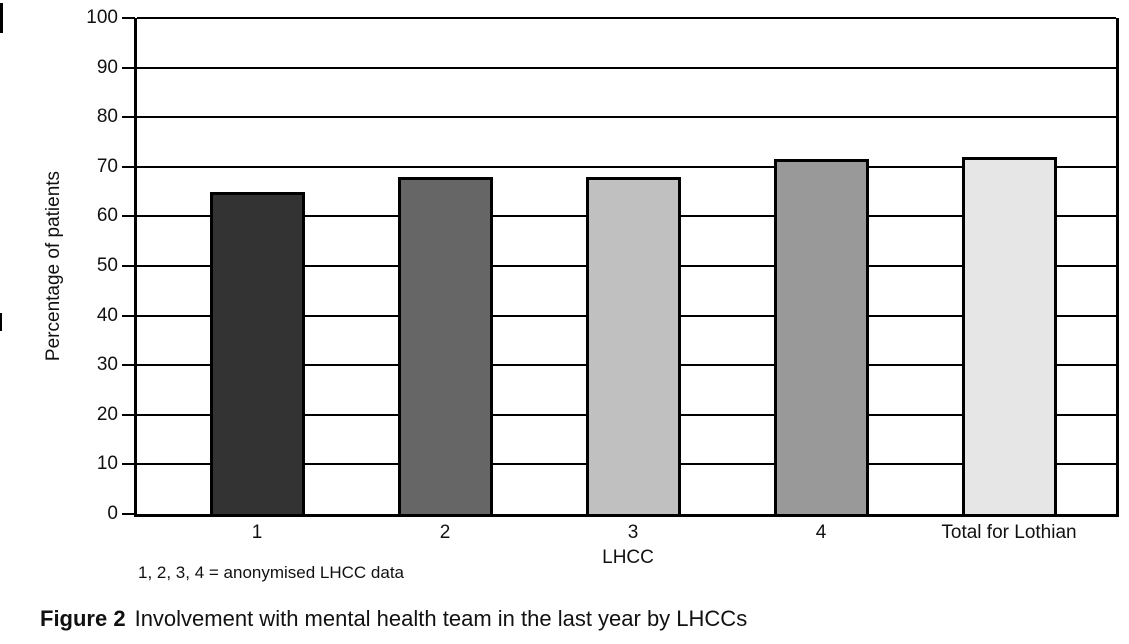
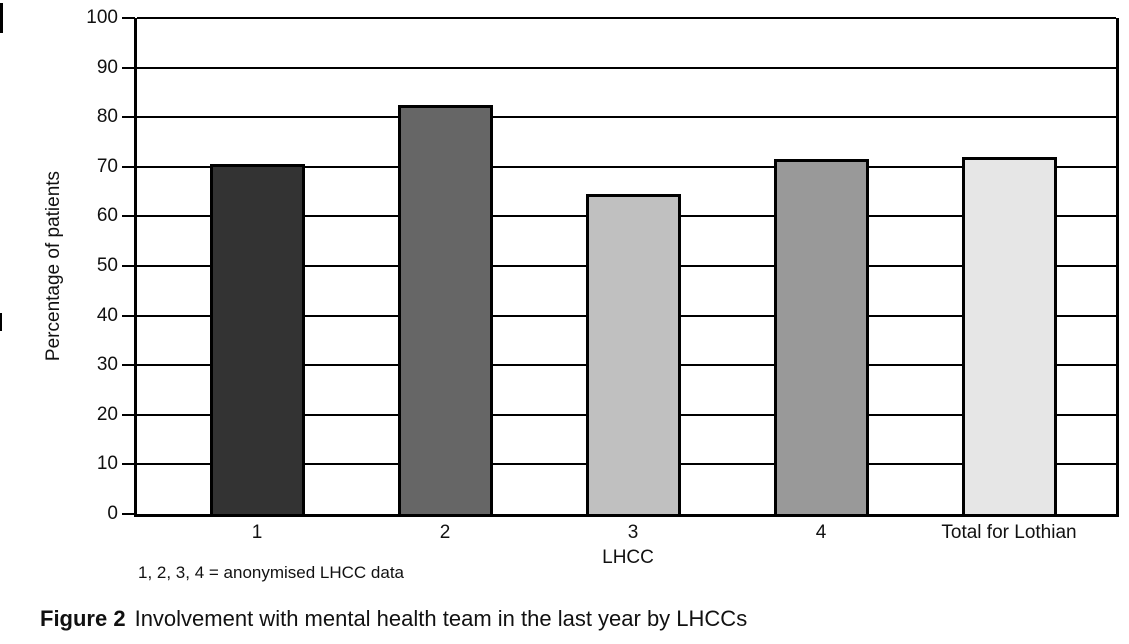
1: 65 -> 70
2: 68 -> 82
3: 68 -> 64
